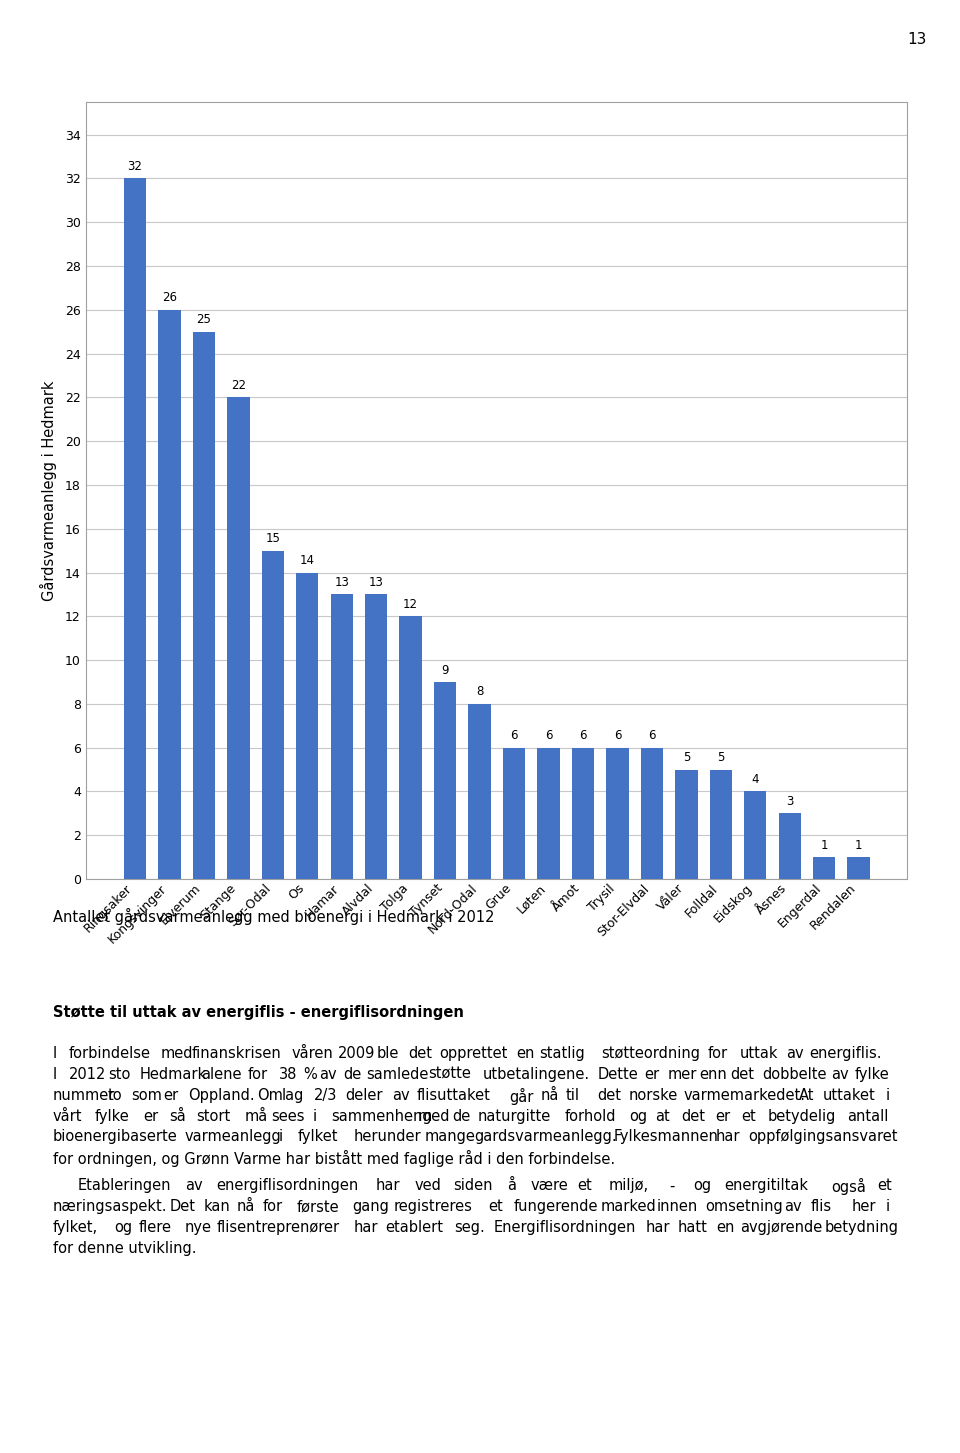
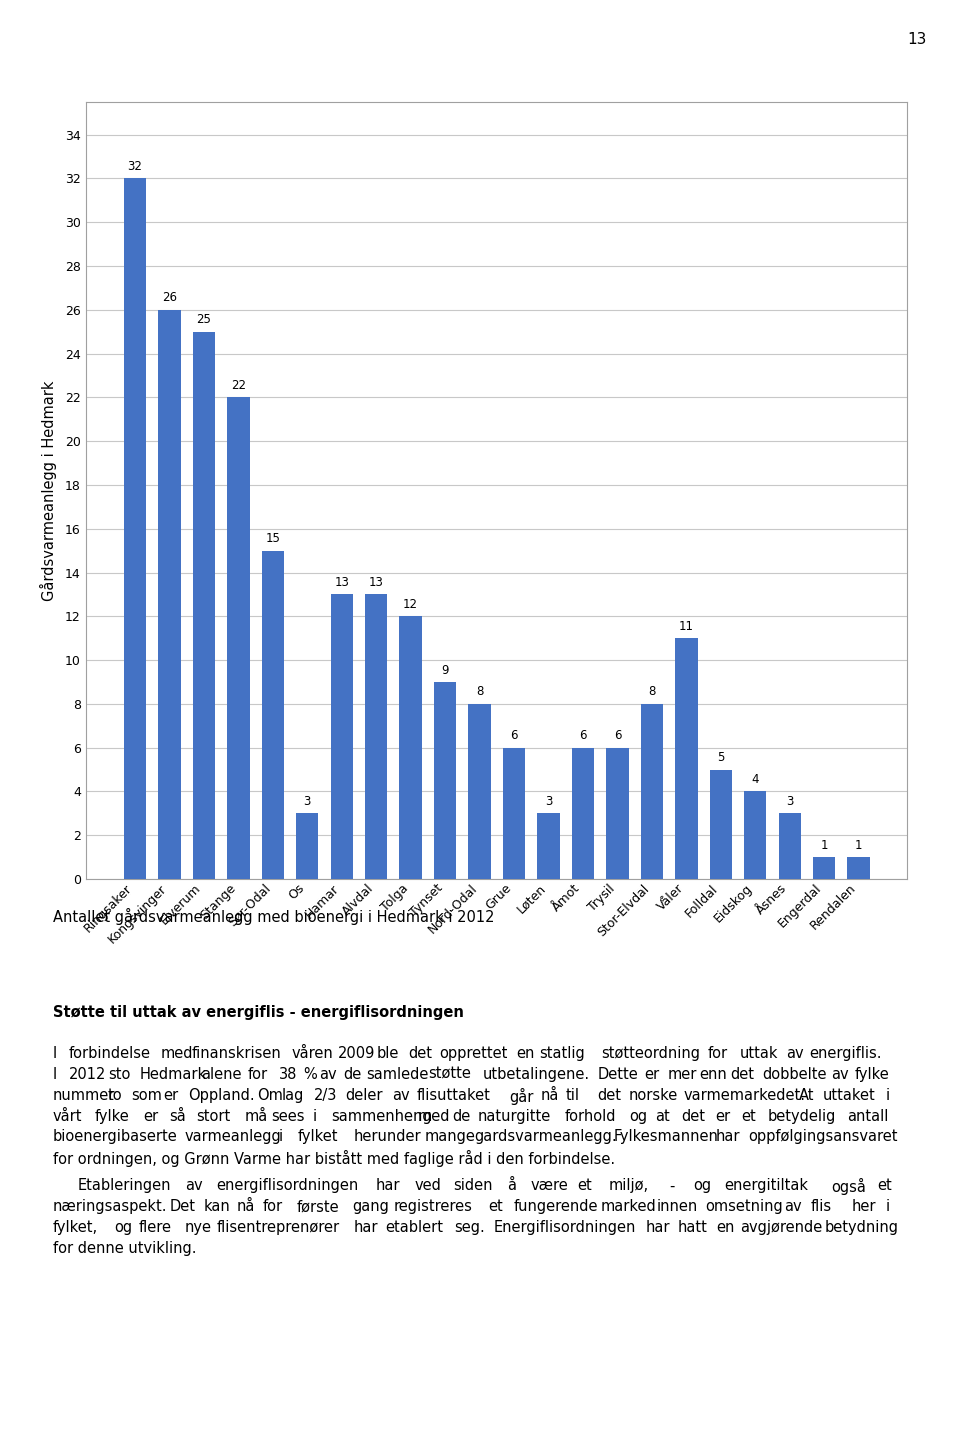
Os: 14 -> 3
Løten: 6 -> 3
Stor-Elvdal: 6 -> 8
Våler: 5 -> 11
